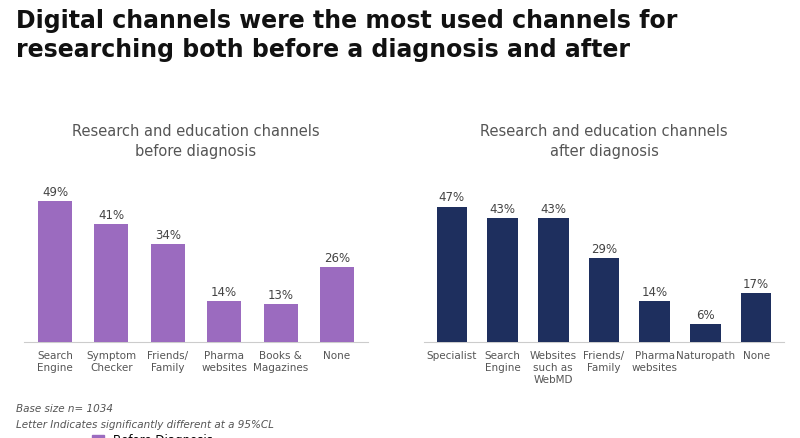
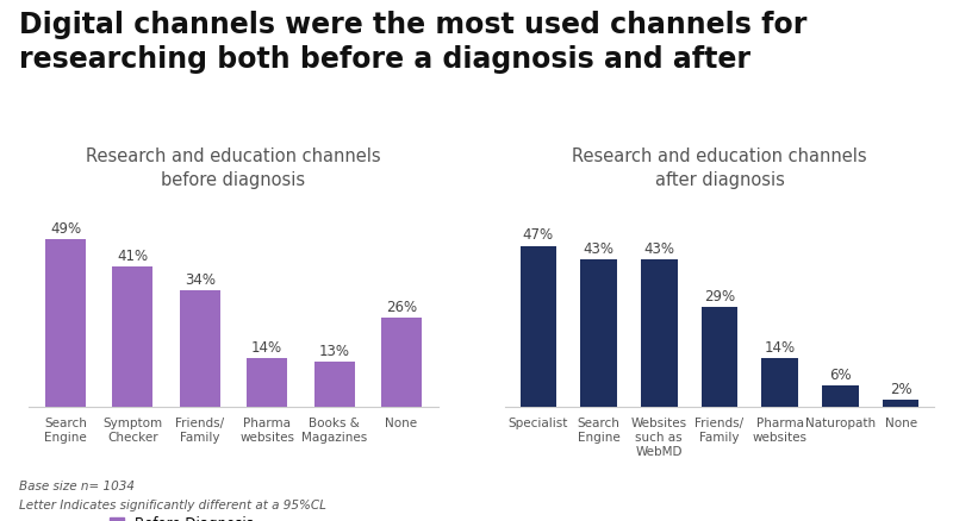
Research and education channels after diagnosis/None: 17% -> 2%
